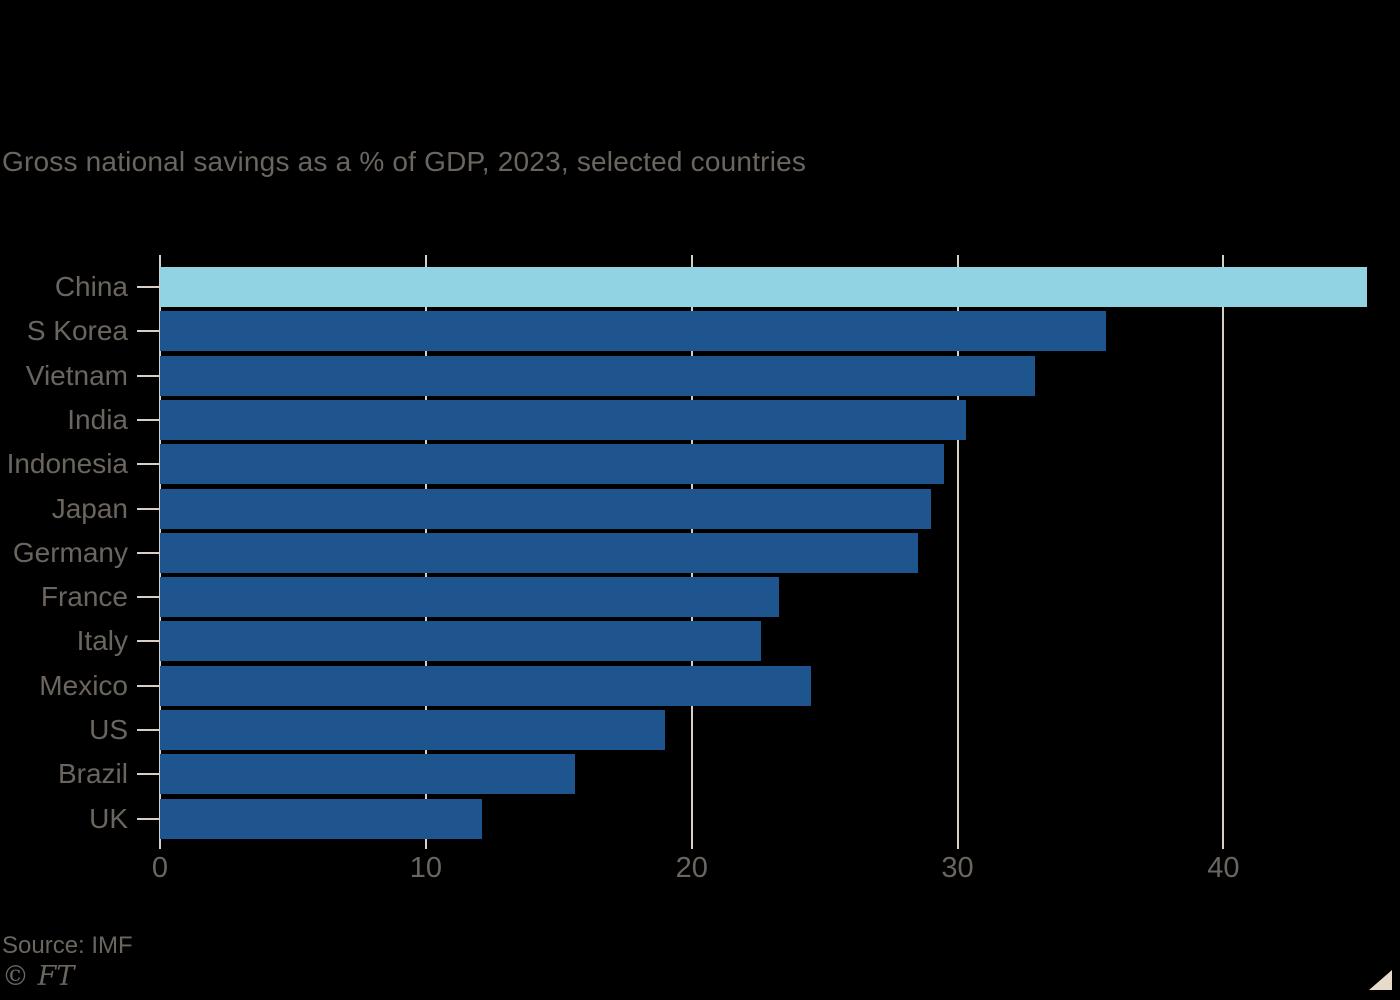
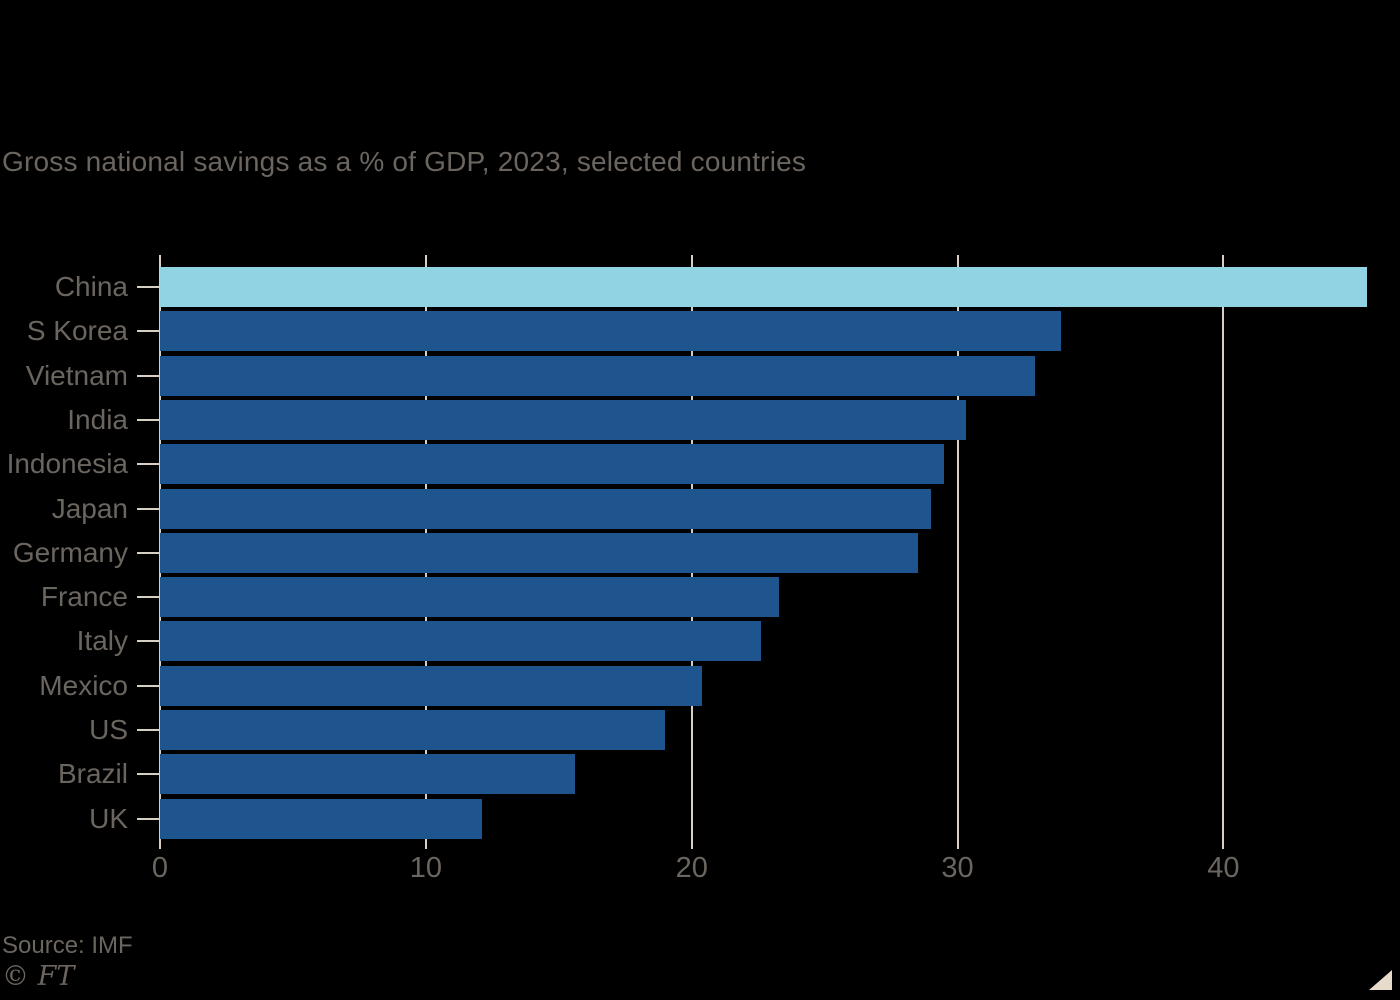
S Korea: 35.6 -> 33.9
Mexico: 24.5 -> 20.4
